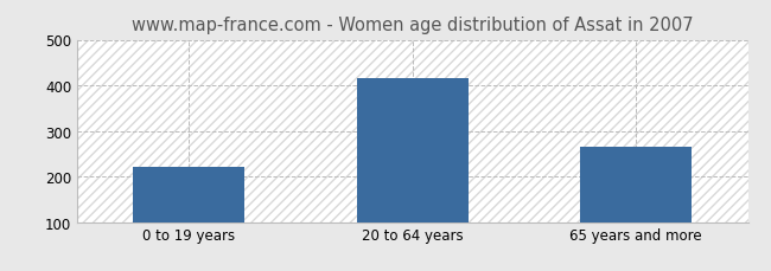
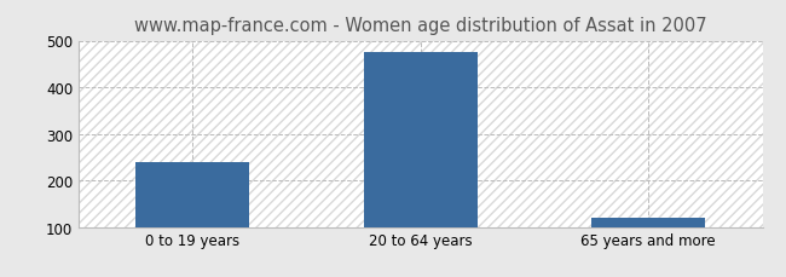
0 to 19 years: 220 -> 240
20 to 64 years: 415 -> 475
65 years and more: 265 -> 120
